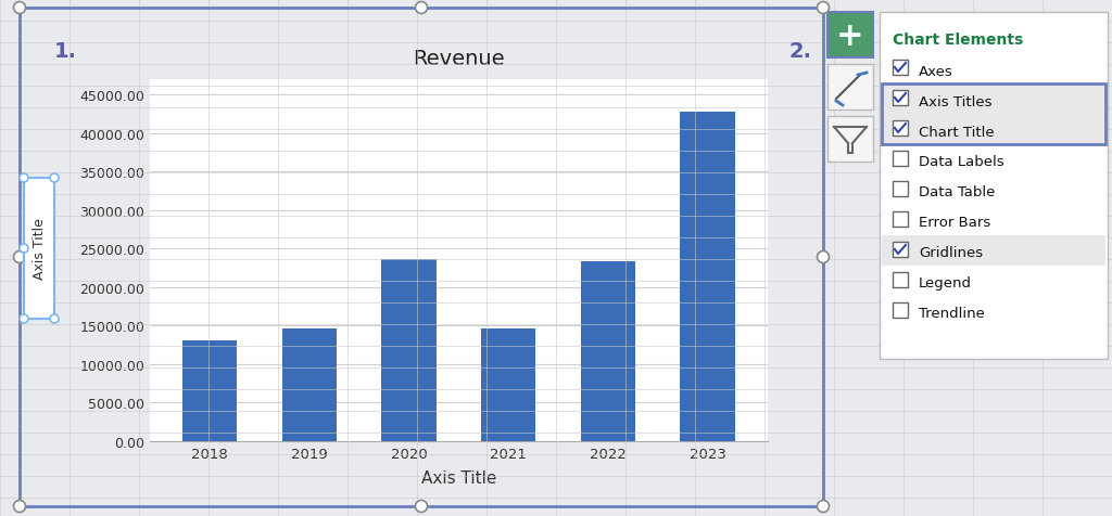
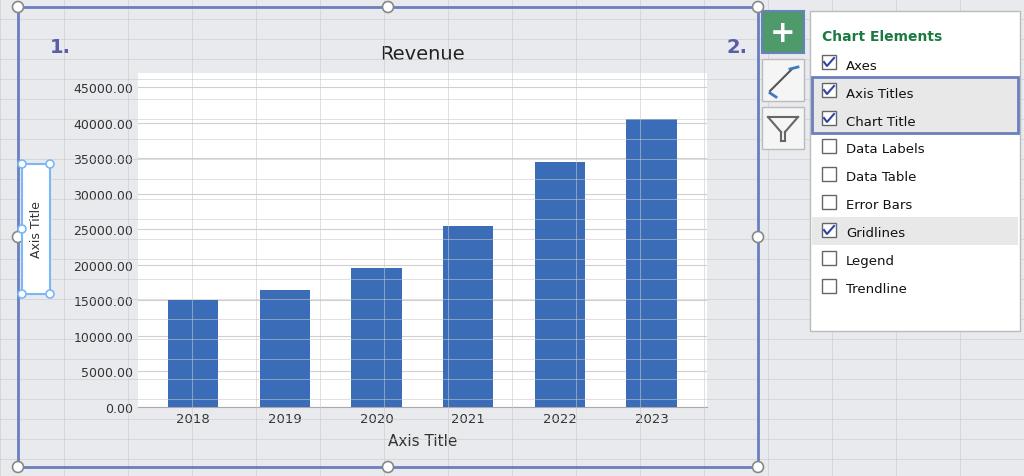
Revenue/2018: 13000 -> 15000
Revenue/2019: 14600 -> 16500
Revenue/2020: 23600 -> 19500
Revenue/2021: 14600 -> 25500
Revenue/2022: 23400 -> 34500
Revenue/2023: 42800 -> 40500
